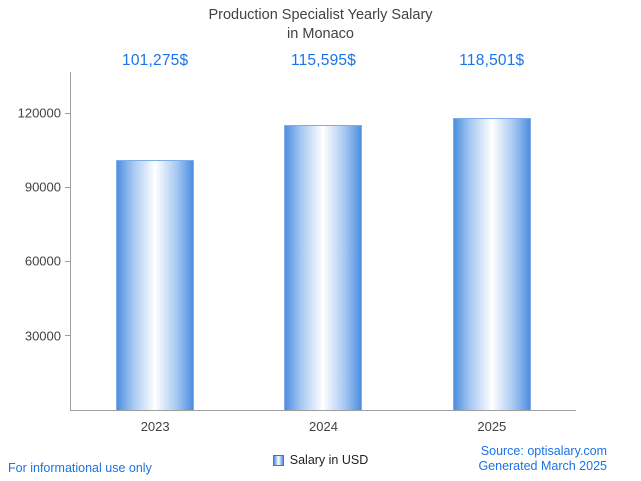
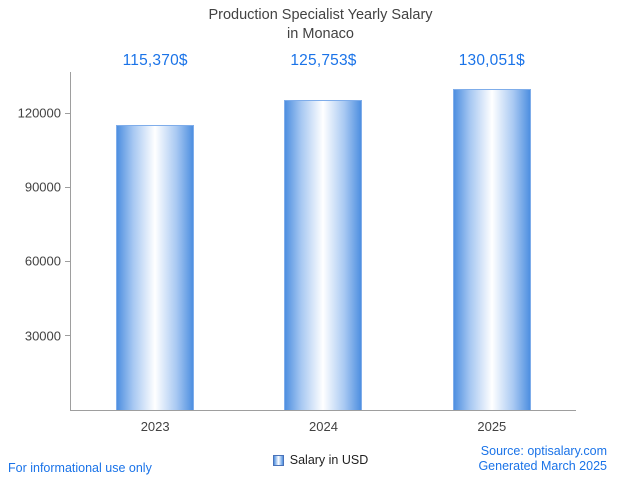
2023: 101,275 -> 115,370
2024: 115,595 -> 125,753
2025: 118,501 -> 130,051
